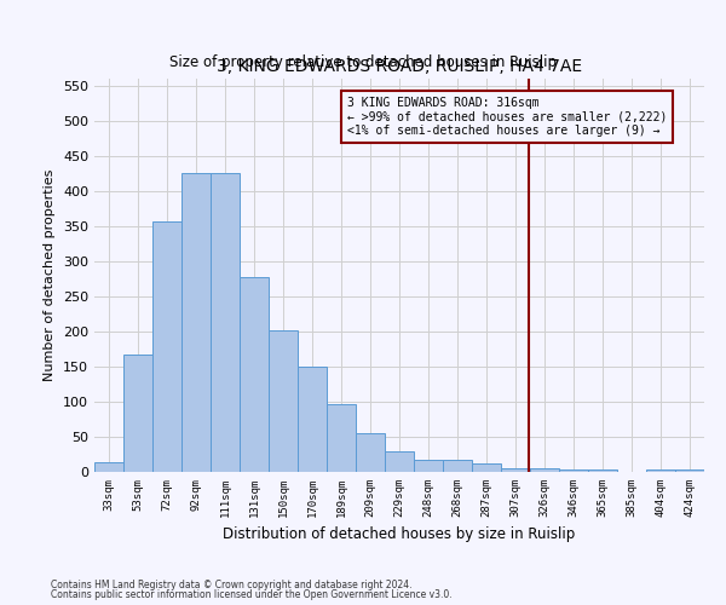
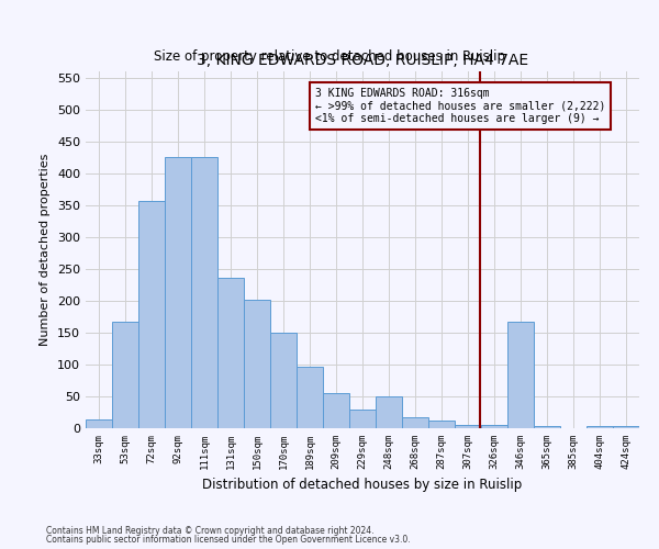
131sqm: 277 -> 236
248sqm: 18 -> 50
346sqm: 4 -> 168
